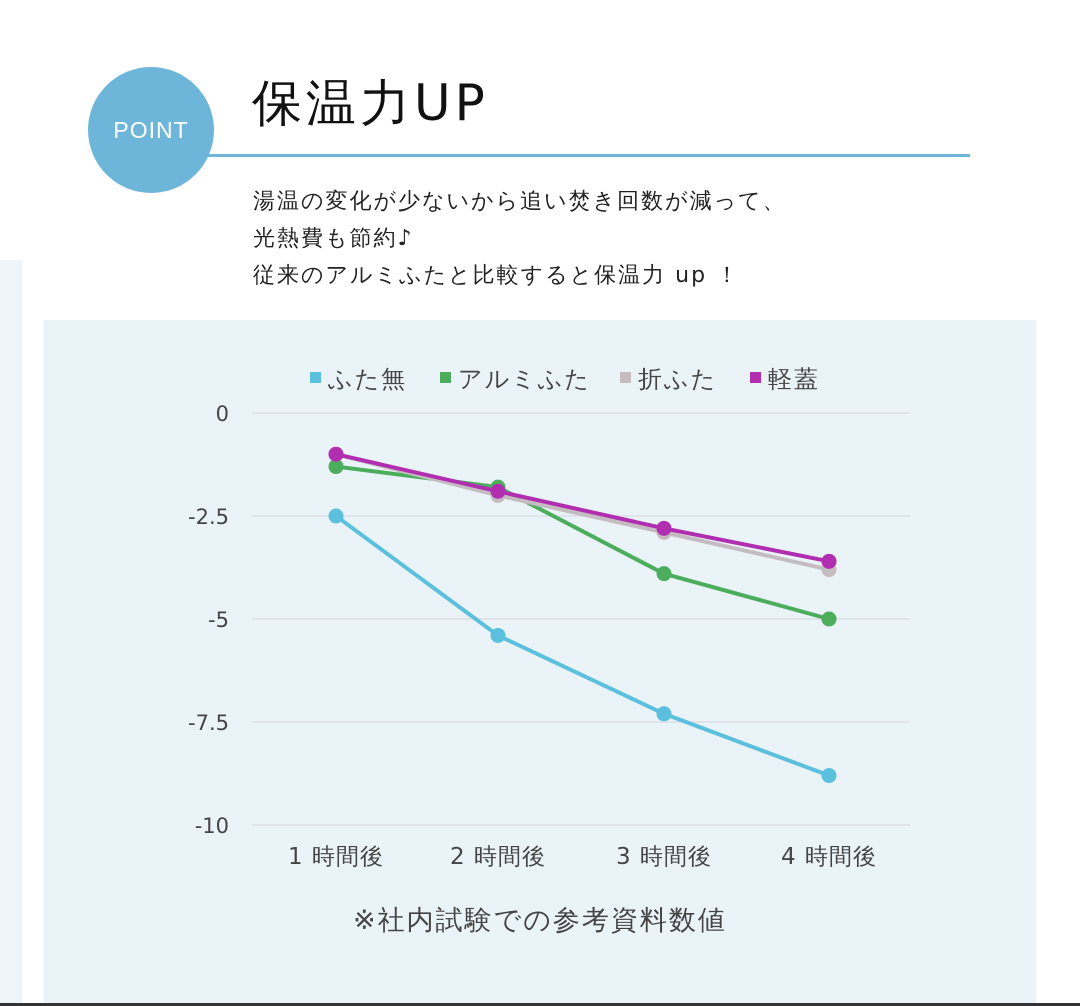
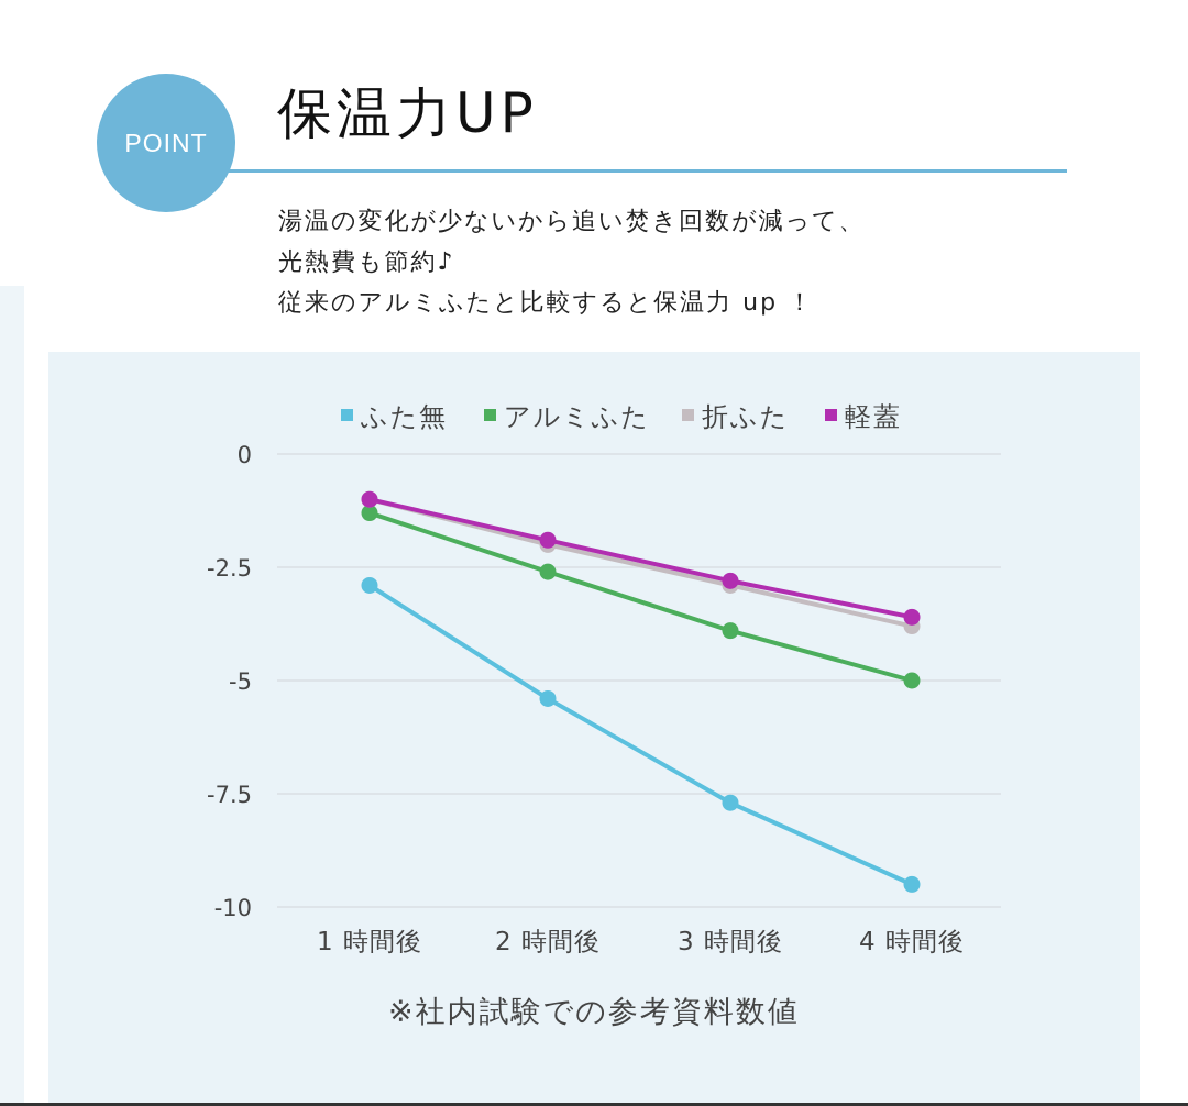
ふた無/1 時間後: -2.5 -> -2.9
アルミふた/2 時間後: -1.8 -> -2.6
ふた無/3 時間後: -7.3 -> -7.7
ふた無/4 時間後: -8.8 -> -9.5
